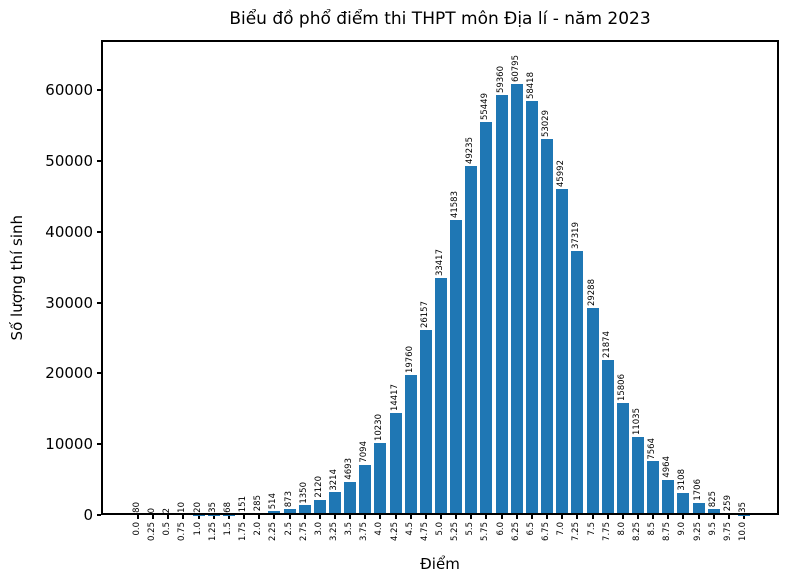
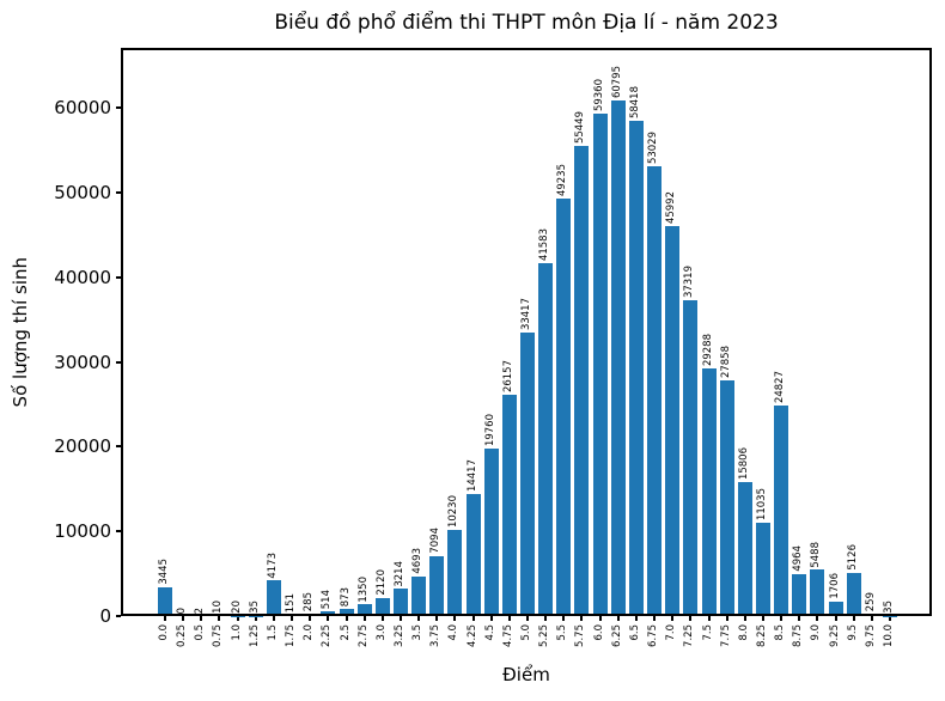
0.0: 80 -> 3445
1.5: 68 -> 4173
7.75: 21874 -> 27858
8.5: 7564 -> 24827
9.0: 3108 -> 5488
9.5: 825 -> 5126
